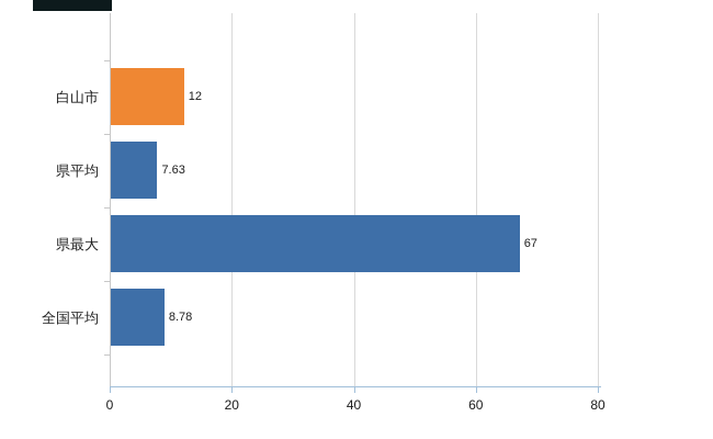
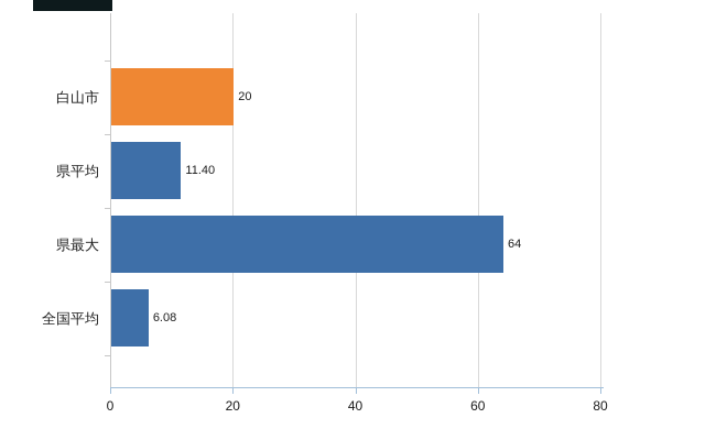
白山市: 12 -> 20
県平均: 7.63 -> 11.40
県最大: 67 -> 64
全国平均: 8.78 -> 6.08
